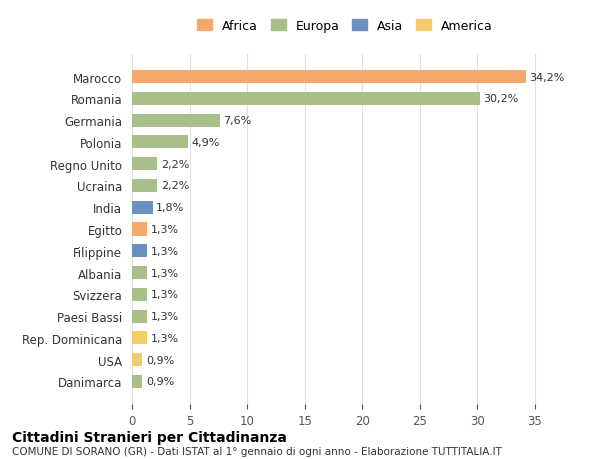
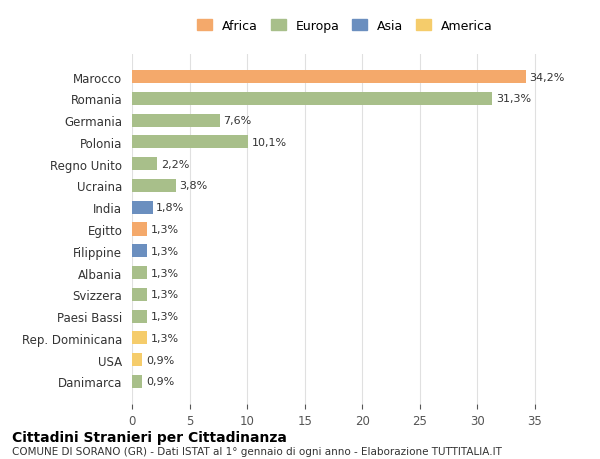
Romania: 30,2% -> 31,3%
Polonia: 4,9% -> 10,1%
Ucraina: 2,2% -> 3,8%
